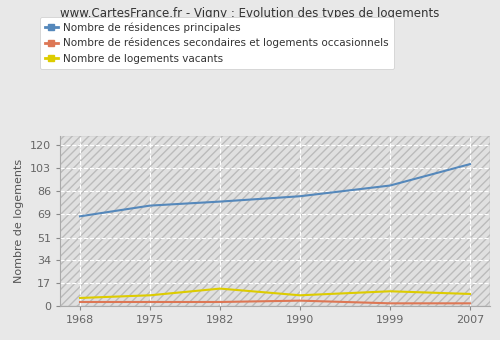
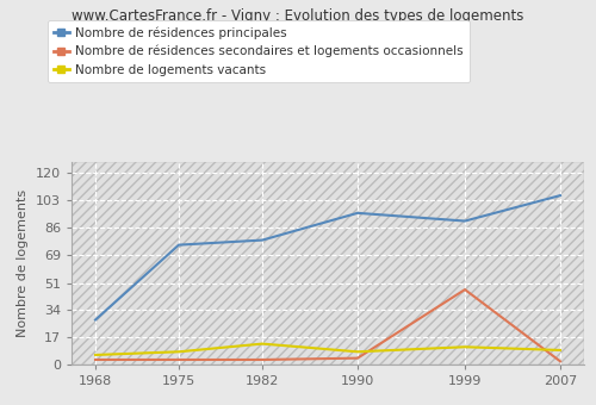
Nombre de résidences principales/1968: 67 -> 28
Nombre de résidences principales/1990: 82 -> 95
Nombre de résidences secondaires et logements occasionnels/1999: 2 -> 47
